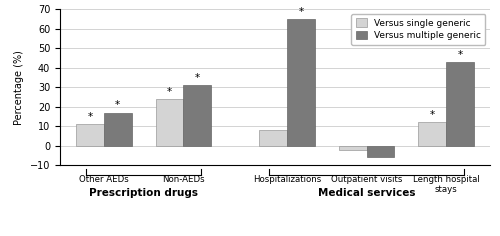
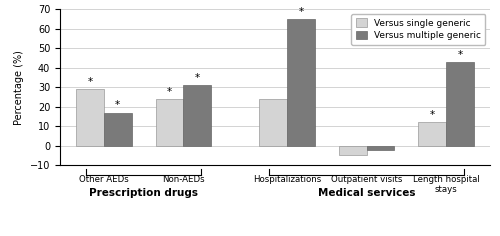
Versus single generic/Other AEDs: 11 -> 29
Versus single generic/Hospitalizations: 8 -> 24
Versus single generic/Outpatient visits: -2 -> -5
Versus multiple generic/Outpatient visits: -6 -> -2
